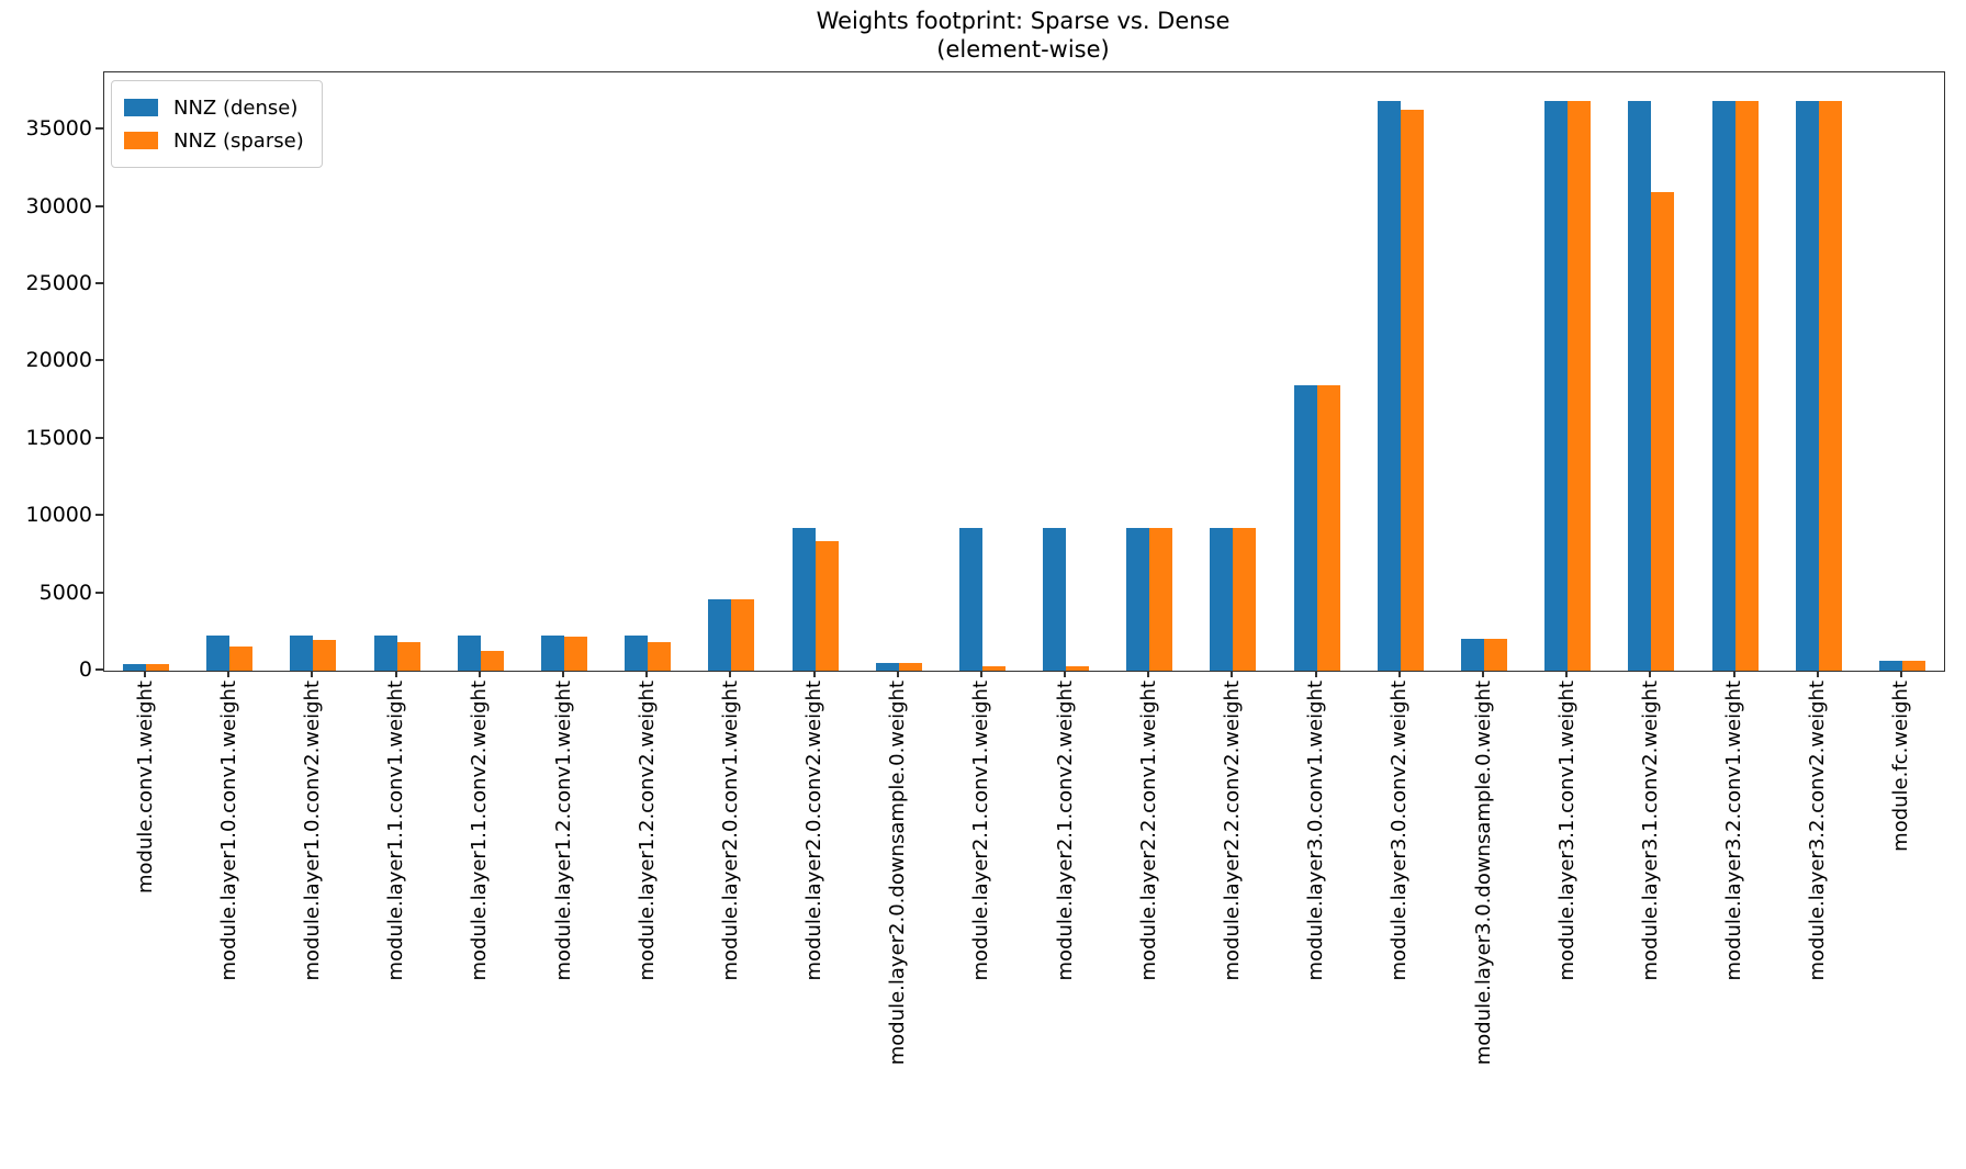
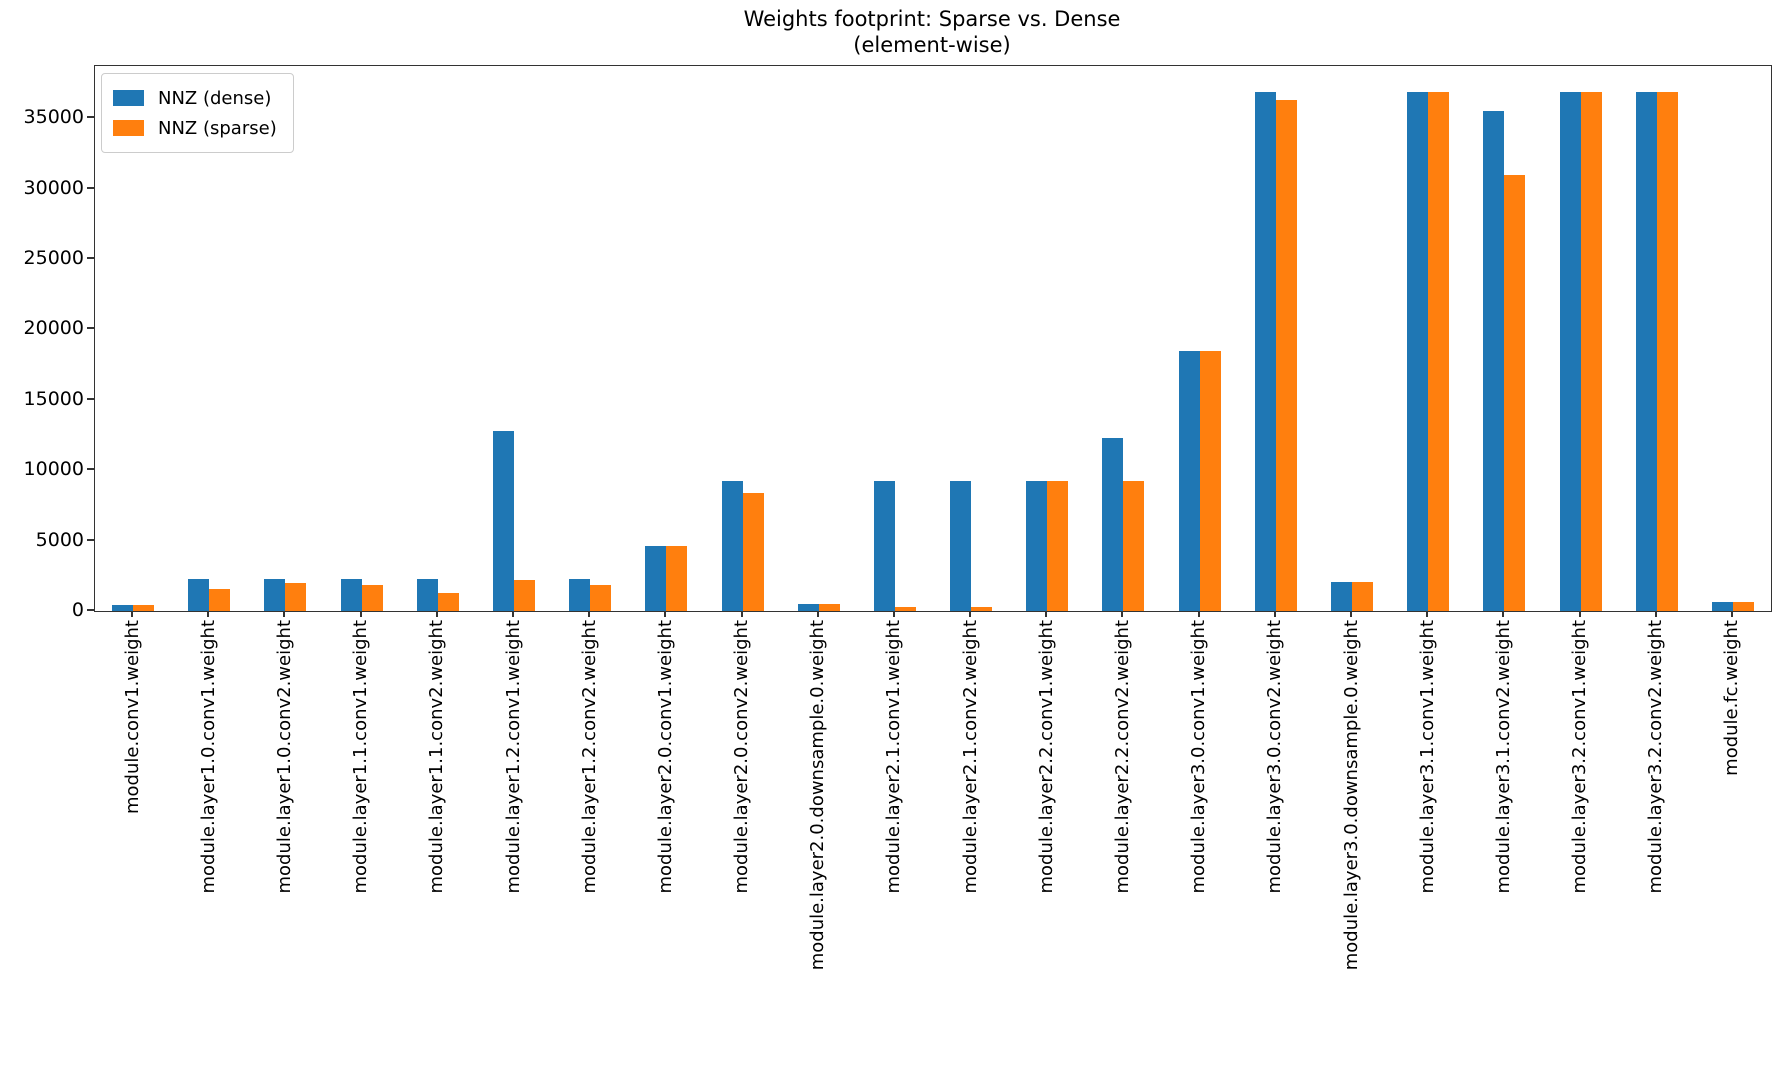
NNZ (dense)/module.layer1.2.conv1.weight: 2300 -> 12800
NNZ (dense)/module.layer2.2.conv2.weight: 9200 -> 12300
NNZ (dense)/module.layer3.1.conv2.weight: 36900 -> 35500
